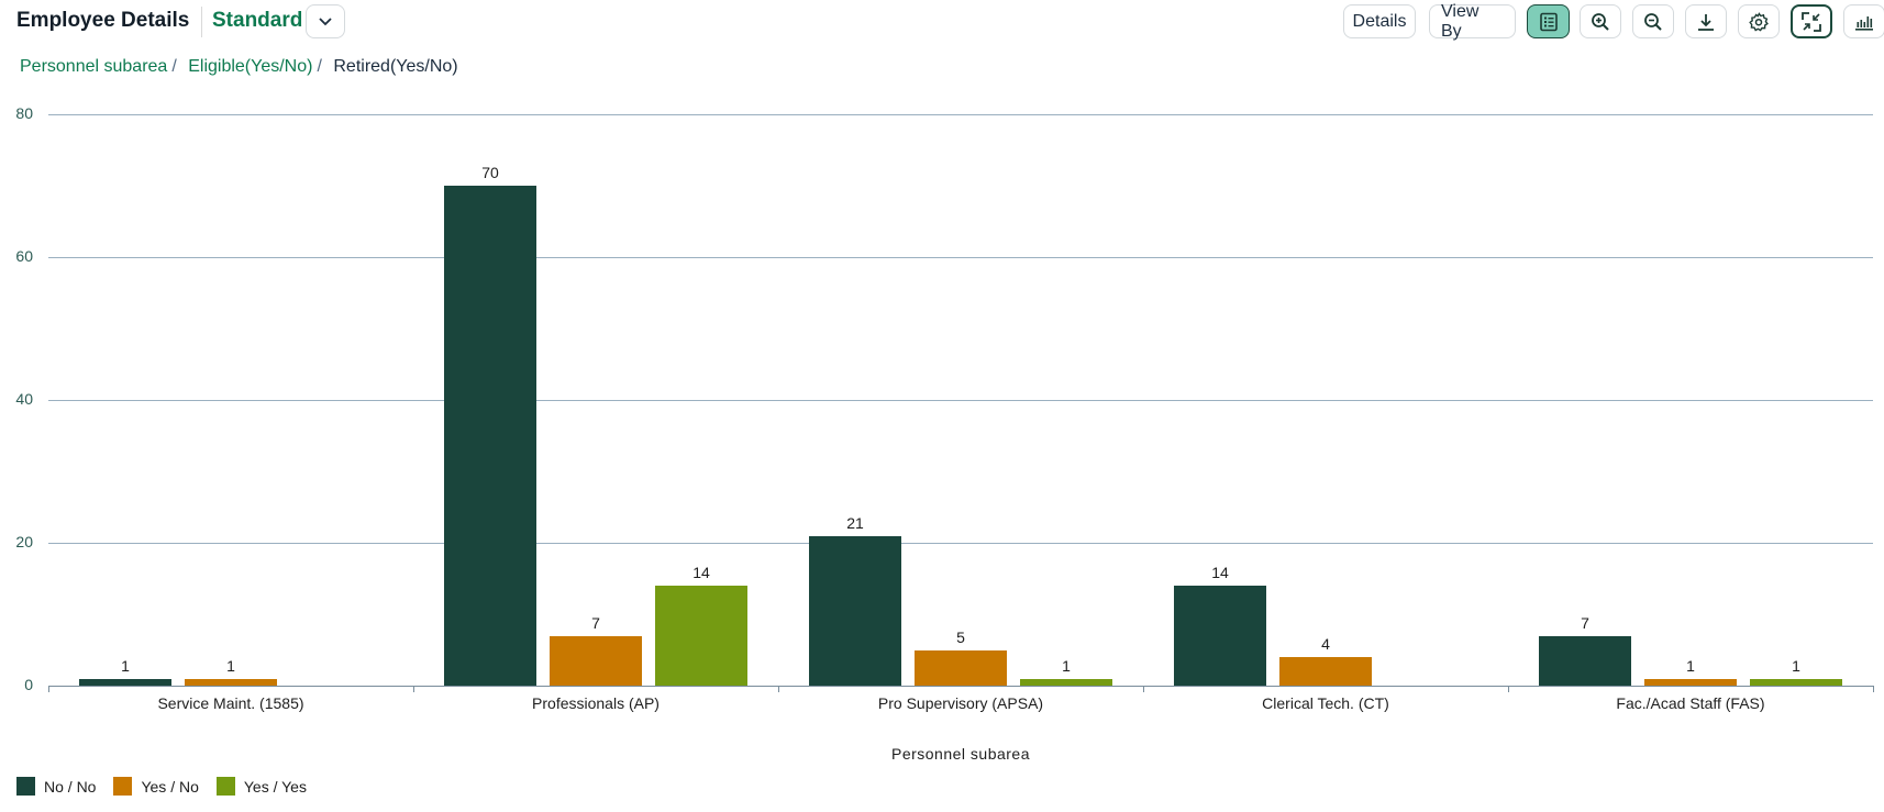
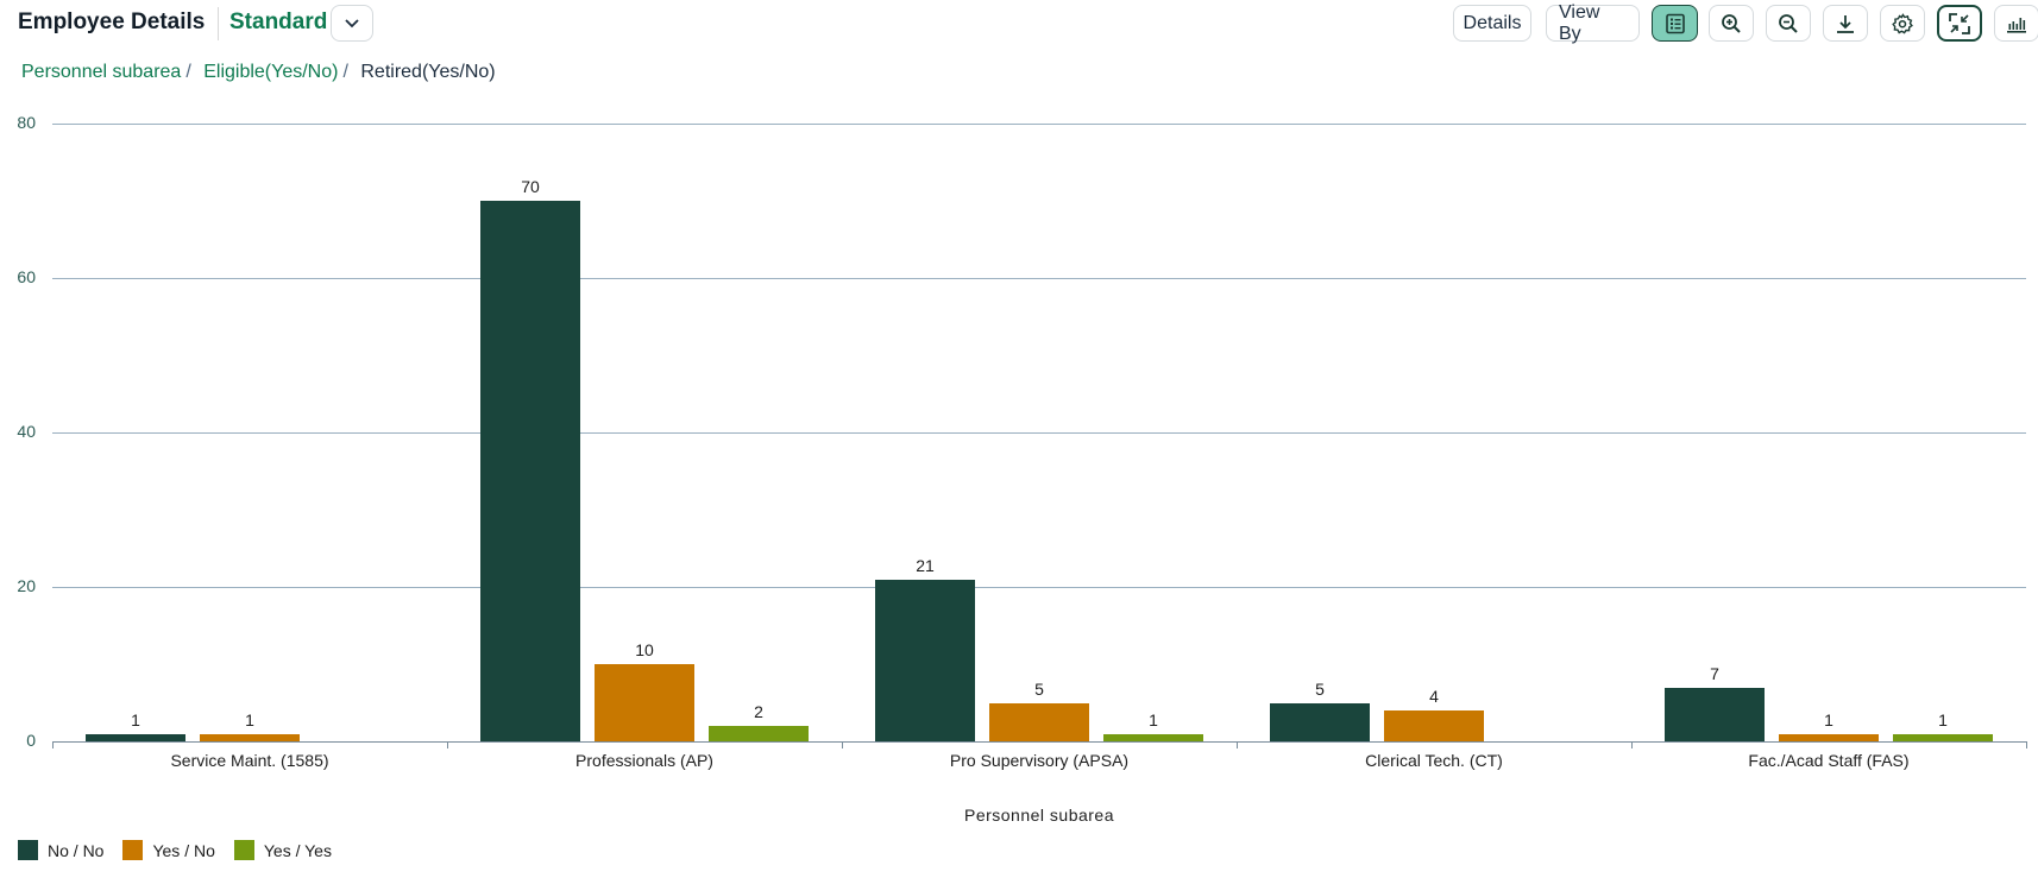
Yes / No/Professionals (AP): 7 -> 10
Yes / Yes/Professionals (AP): 14 -> 2
No / No/Clerical Tech. (CT): 14 -> 5
